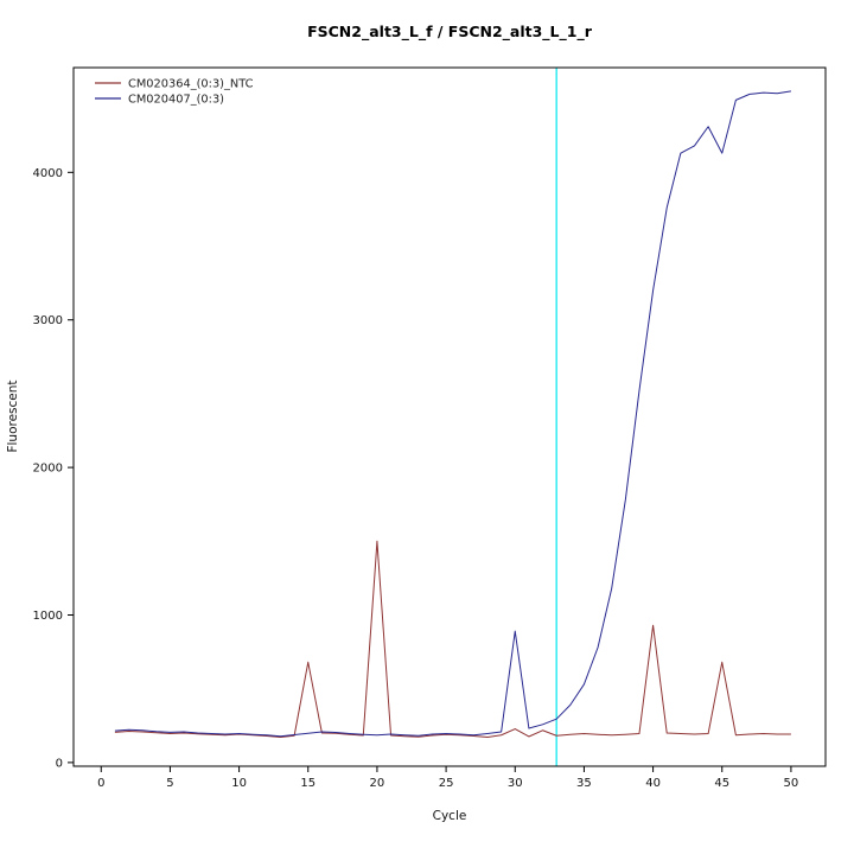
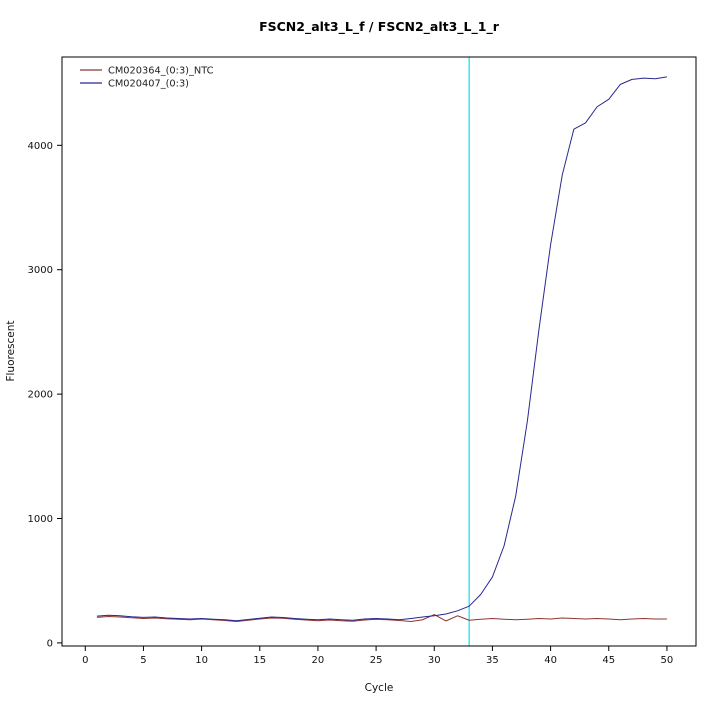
CM020364_(0:3)_NTC/15: 680 -> 190
CM020364_(0:3)_NTC/20: 1500 -> 180
CM020407_(0:3)/30: 890 -> 220
CM020364_(0:3)_NTC/40: 930 -> 190
CM020364_(0:3)_NTC/45: 680 -> 190
CM020407_(0:3)/45: 4130 -> 4370
